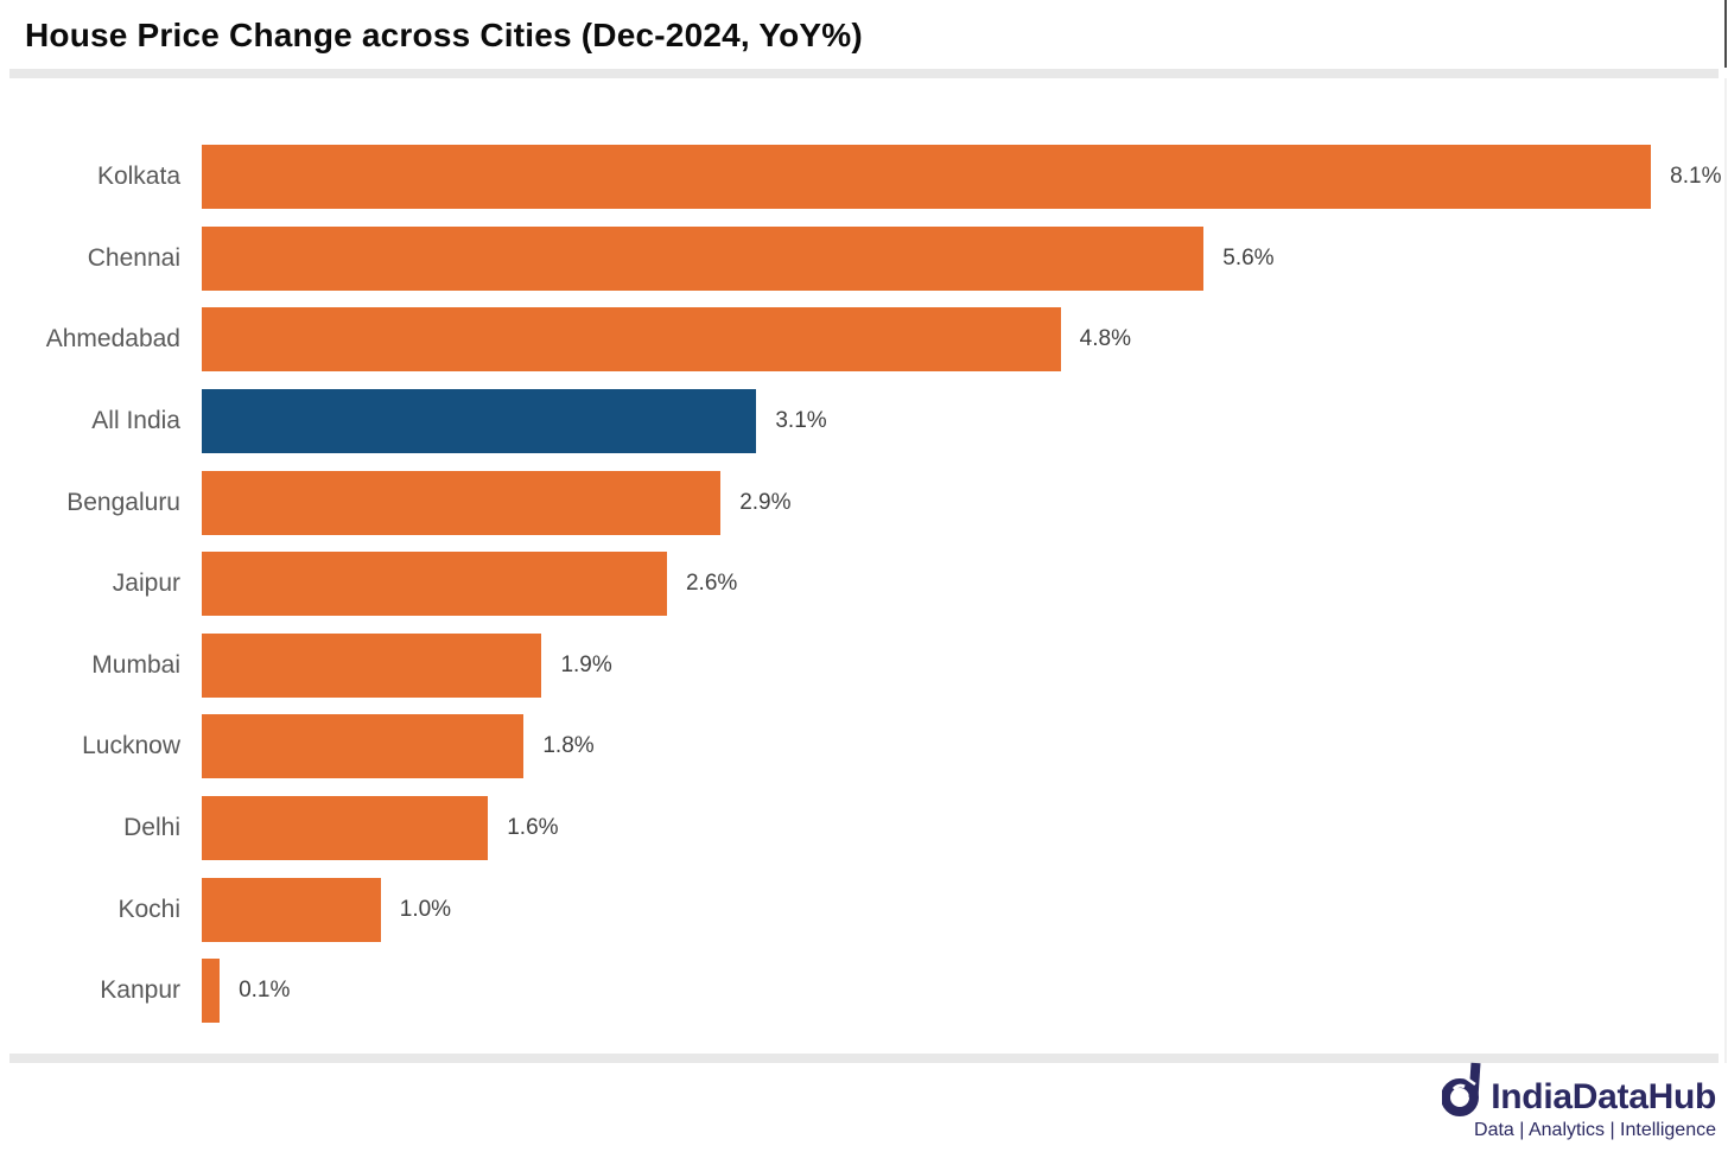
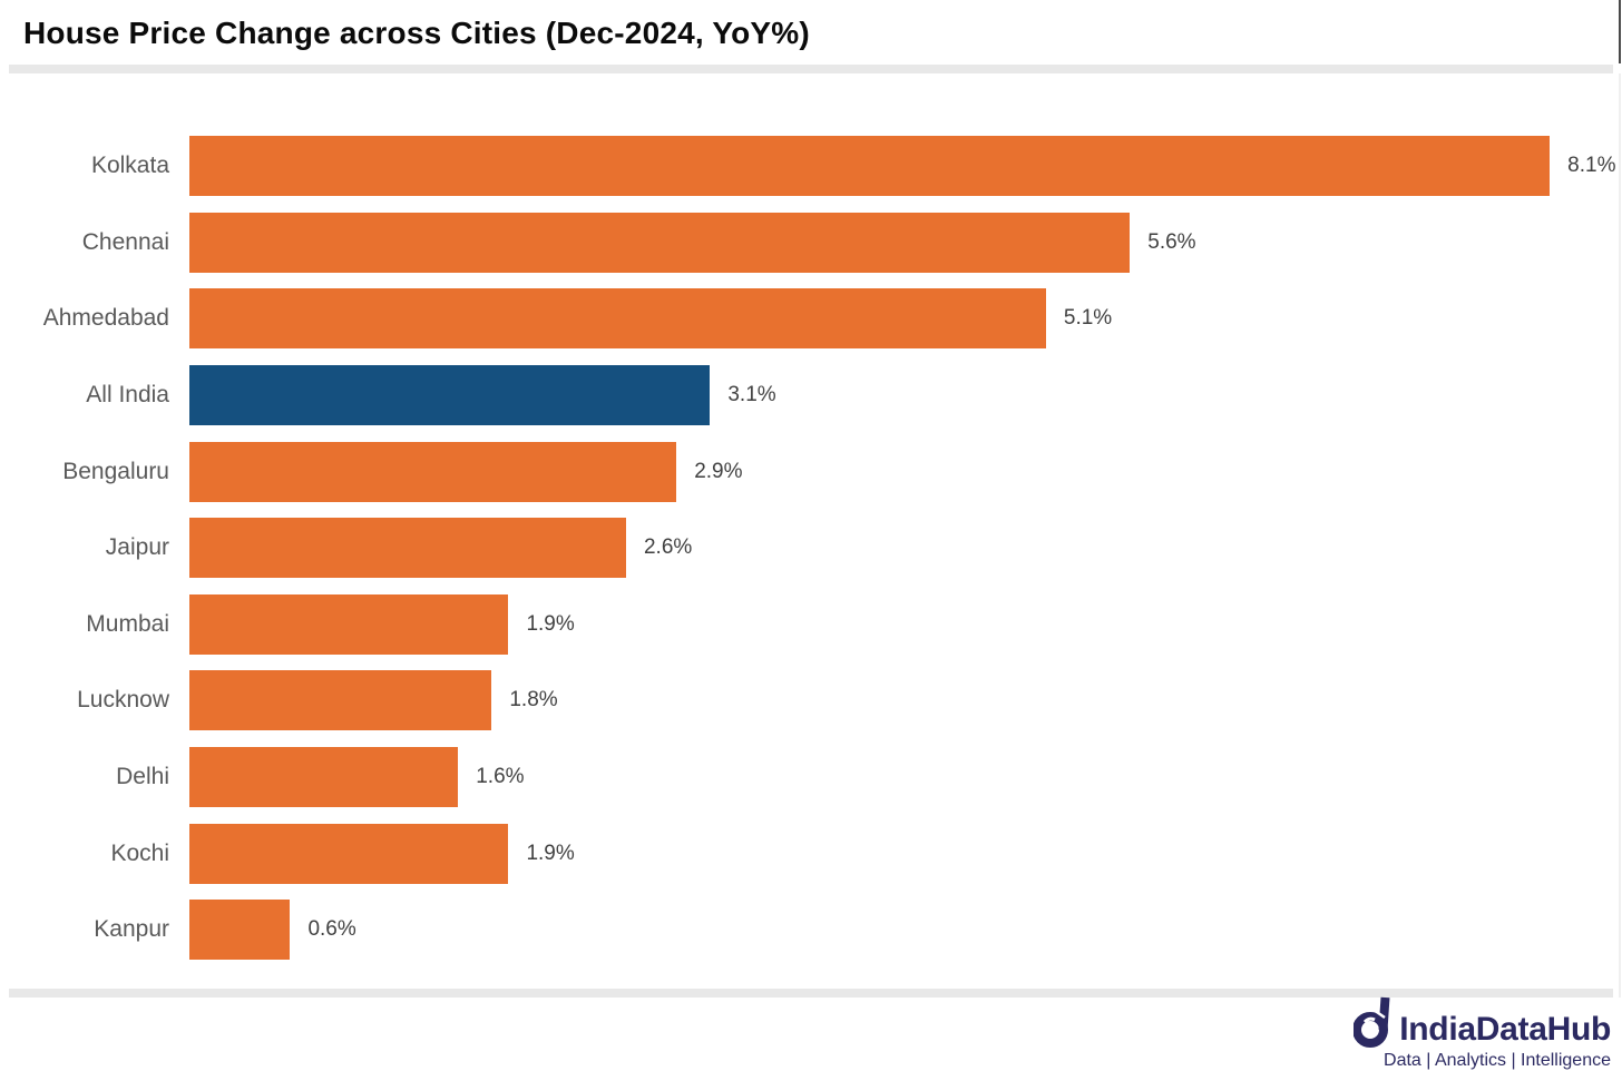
Ahmedabad: 4.8% -> 5.1%
Kochi: 1.0% -> 1.9%
Kanpur: 0.1% -> 0.6%
